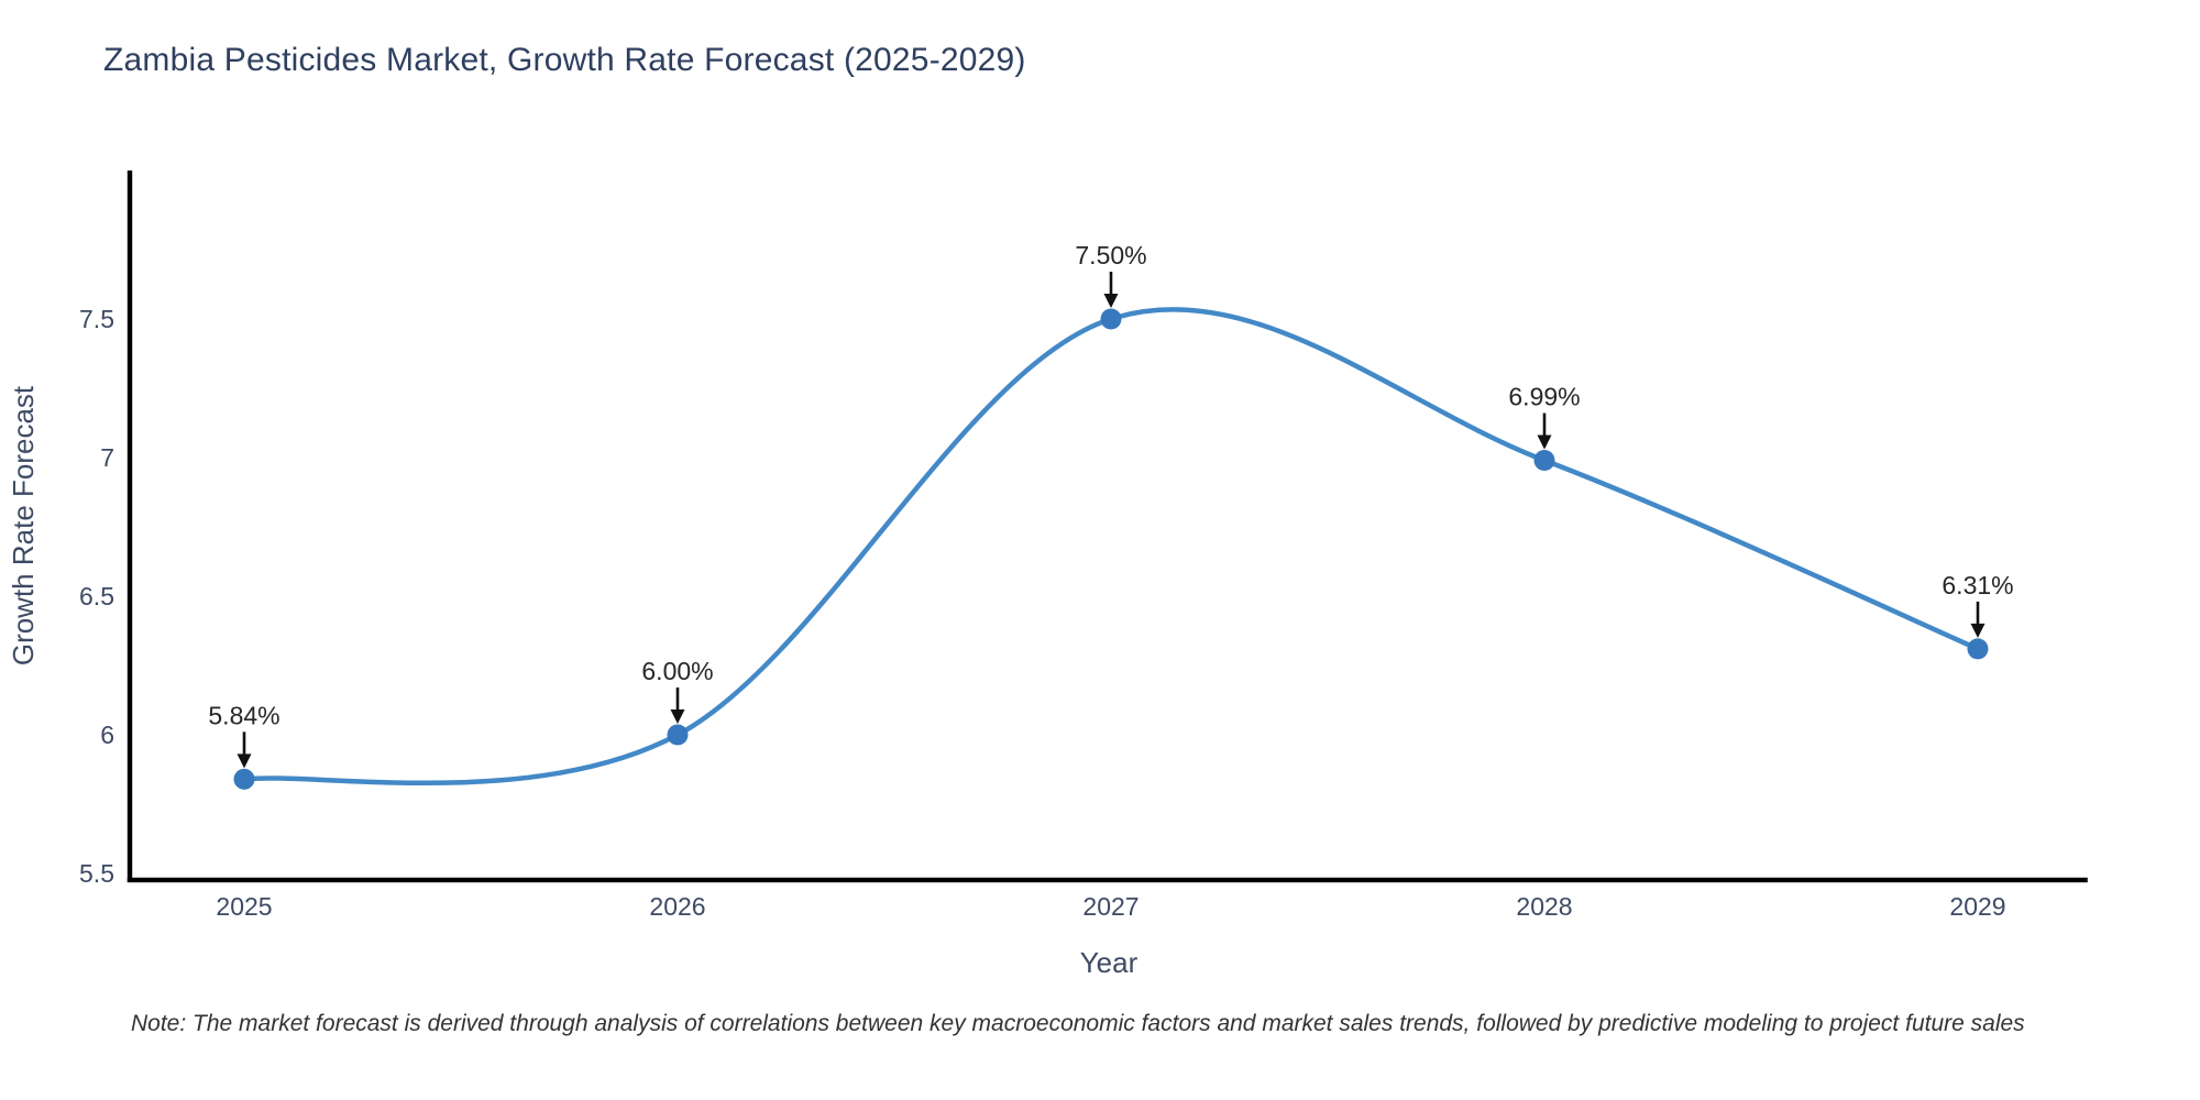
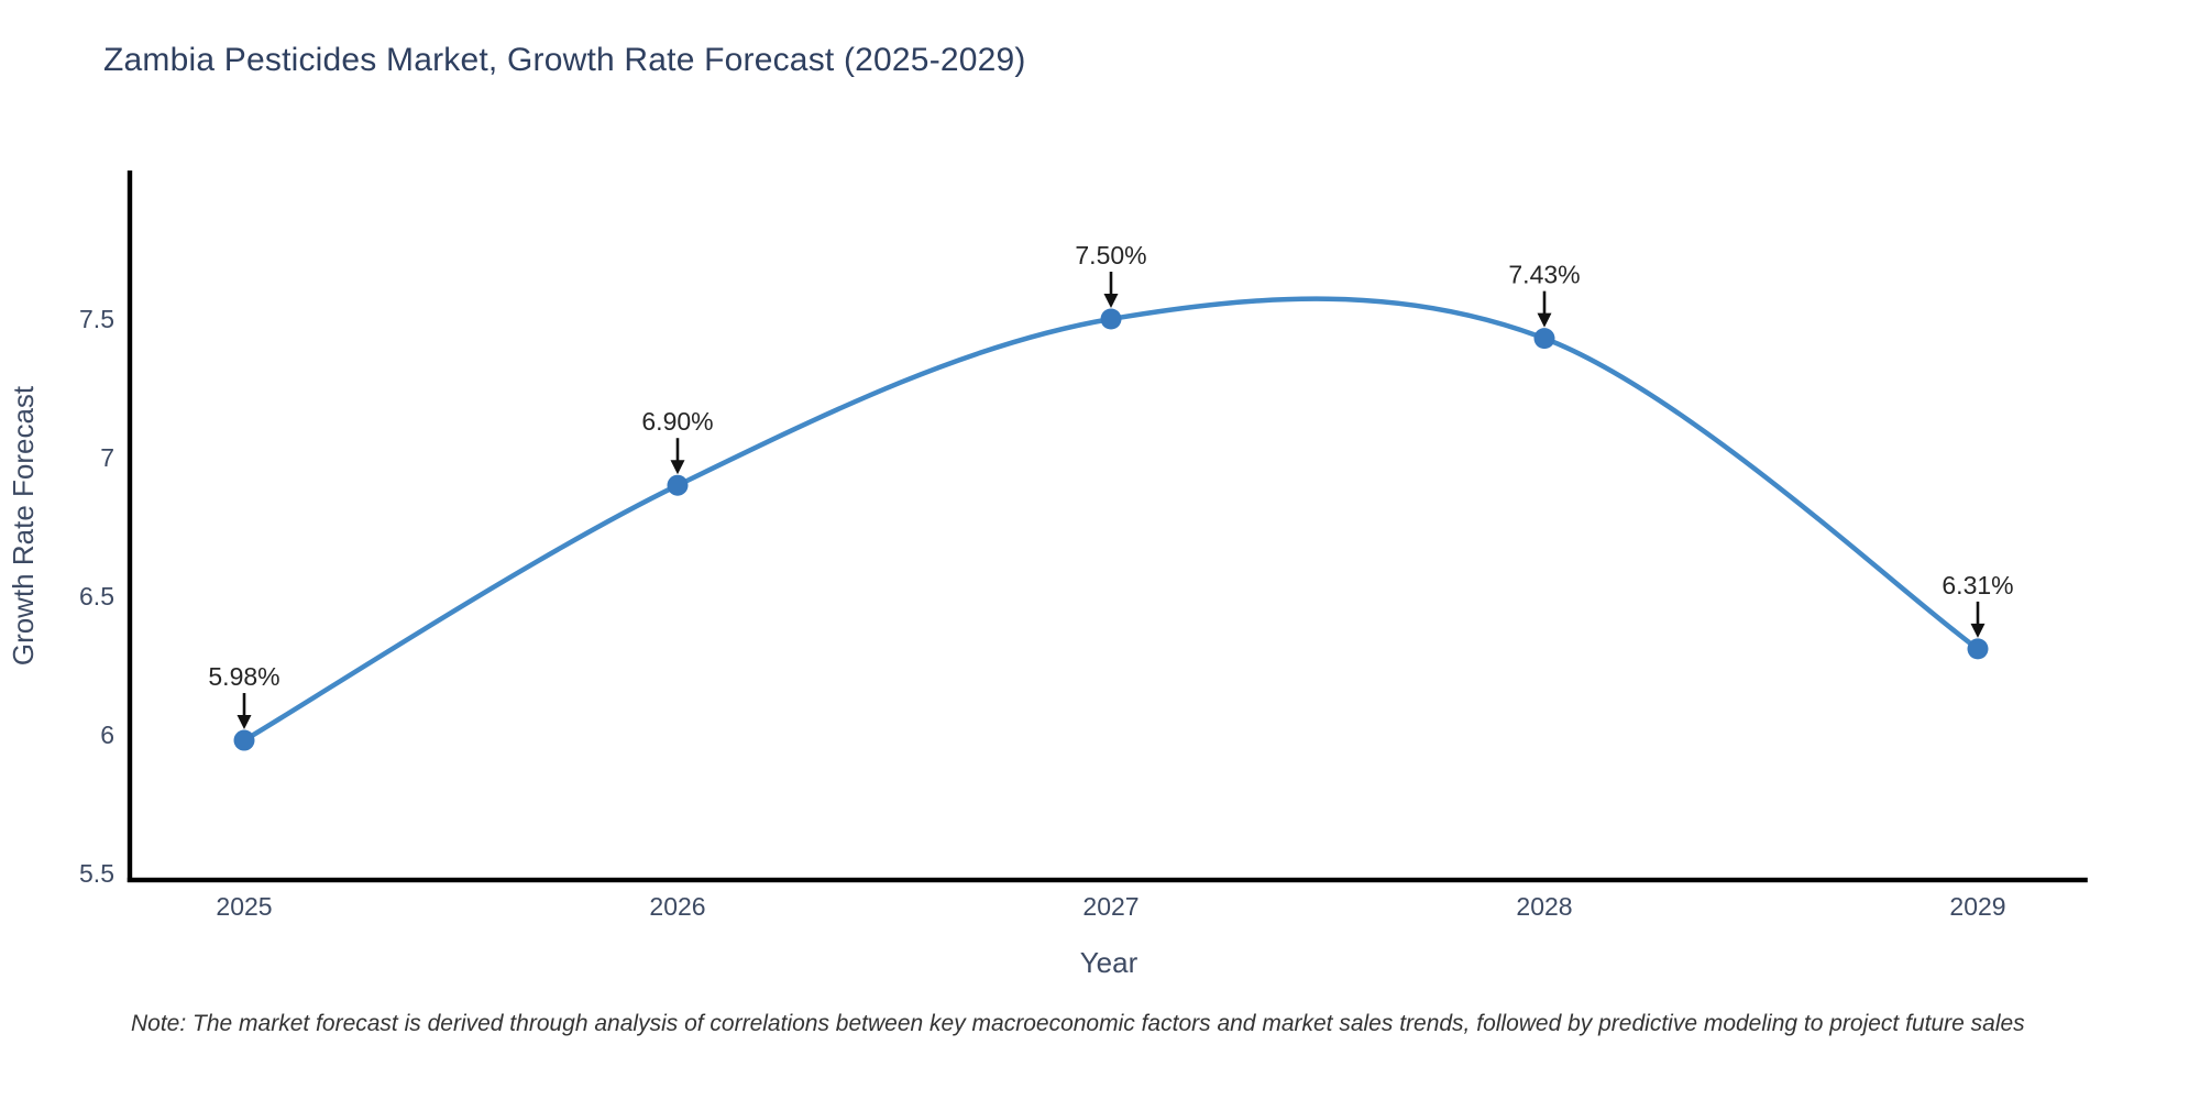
2025: 5.84% -> 5.98%
2026: 6.00% -> 6.90%
2028: 6.99% -> 7.43%
